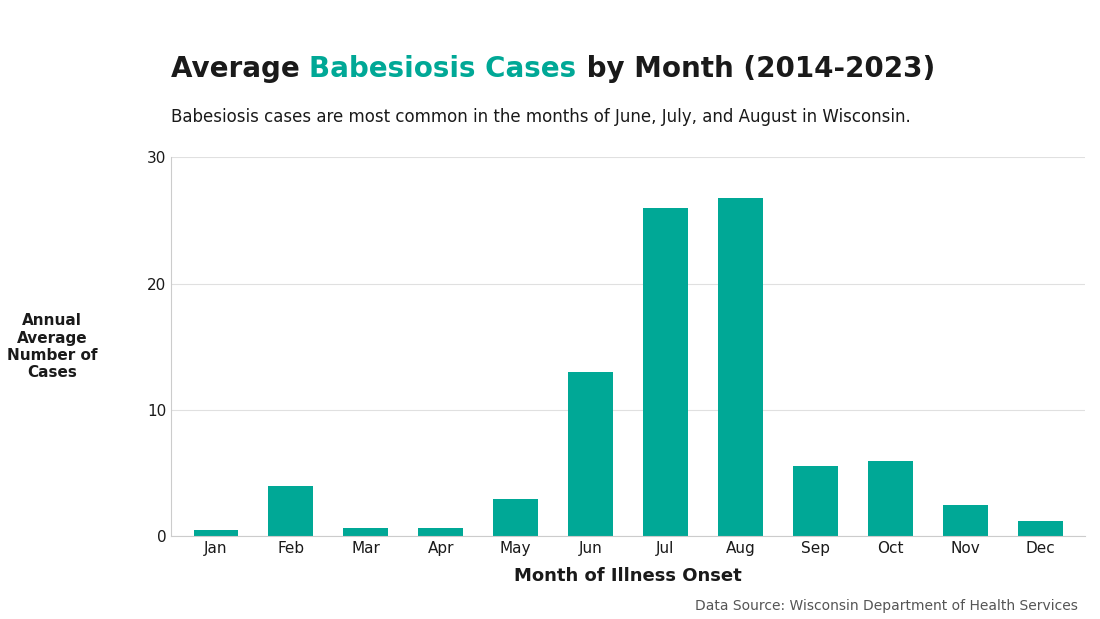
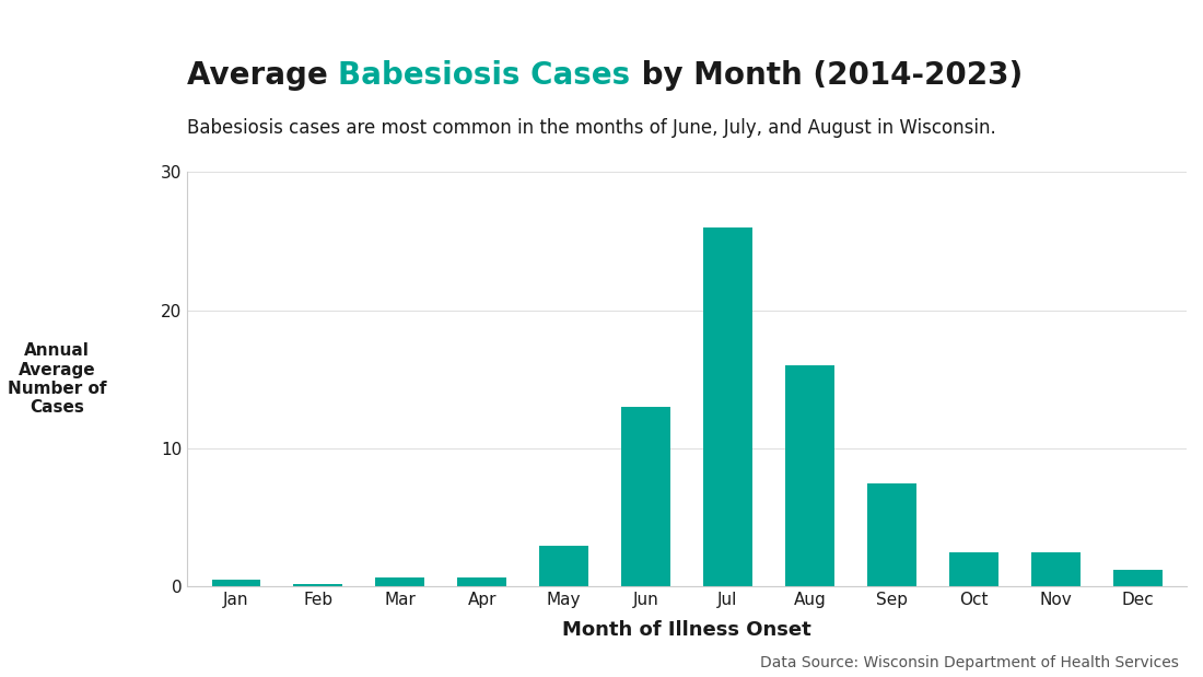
Feb: 4.0 -> 0.2
Aug: 26.8 -> 16.0
Sep: 5.6 -> 7.5
Oct: 6.0 -> 2.5
